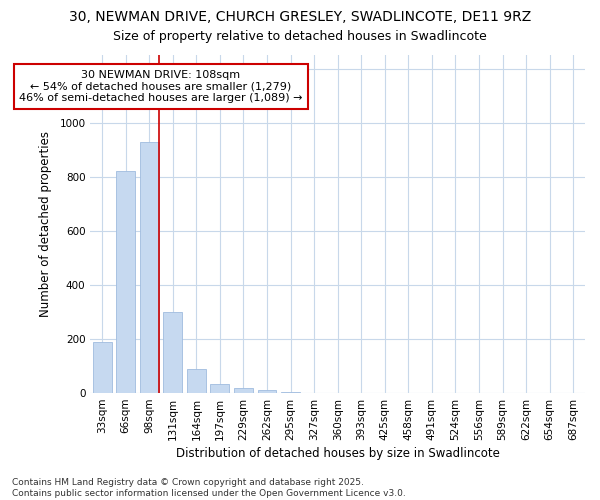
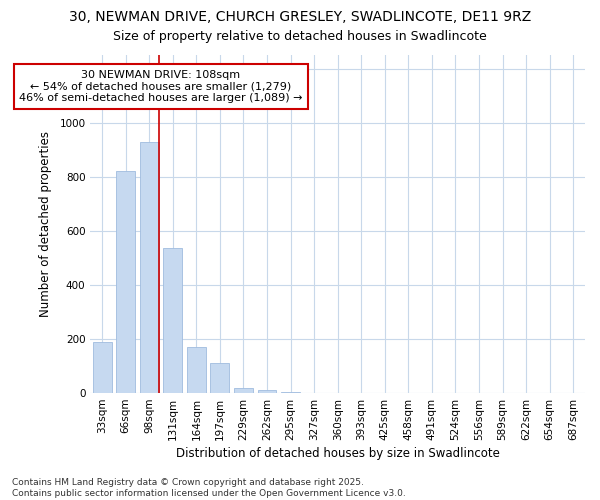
131sqm: 300 -> 535
164sqm: 88 -> 170
197sqm: 35 -> 110
